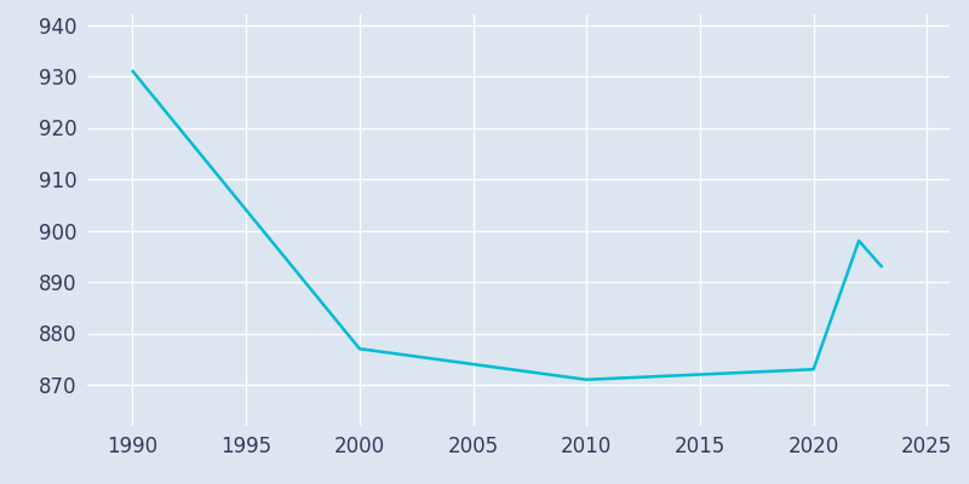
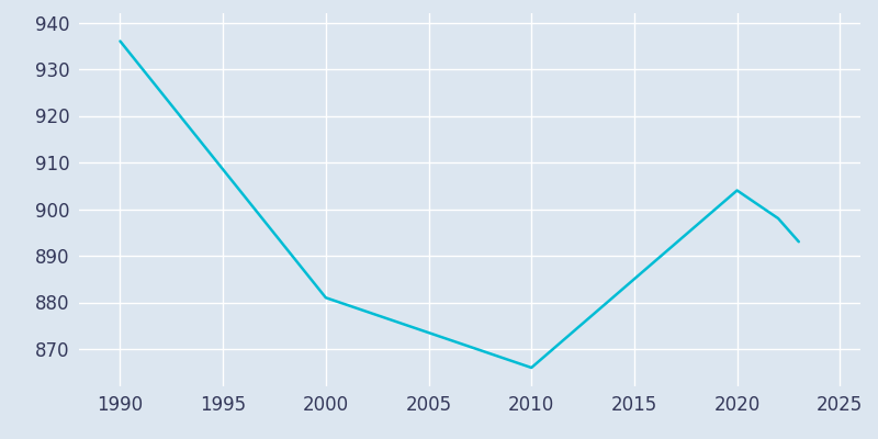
1990: 931 -> 936
2000: 877 -> 881
2010: 871 -> 866
2020: 873 -> 904
